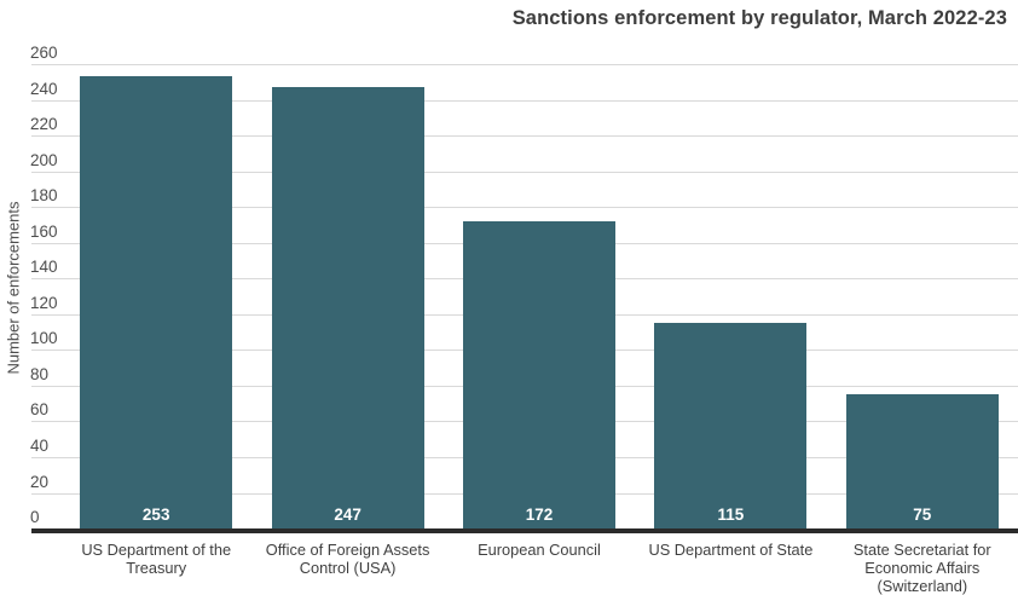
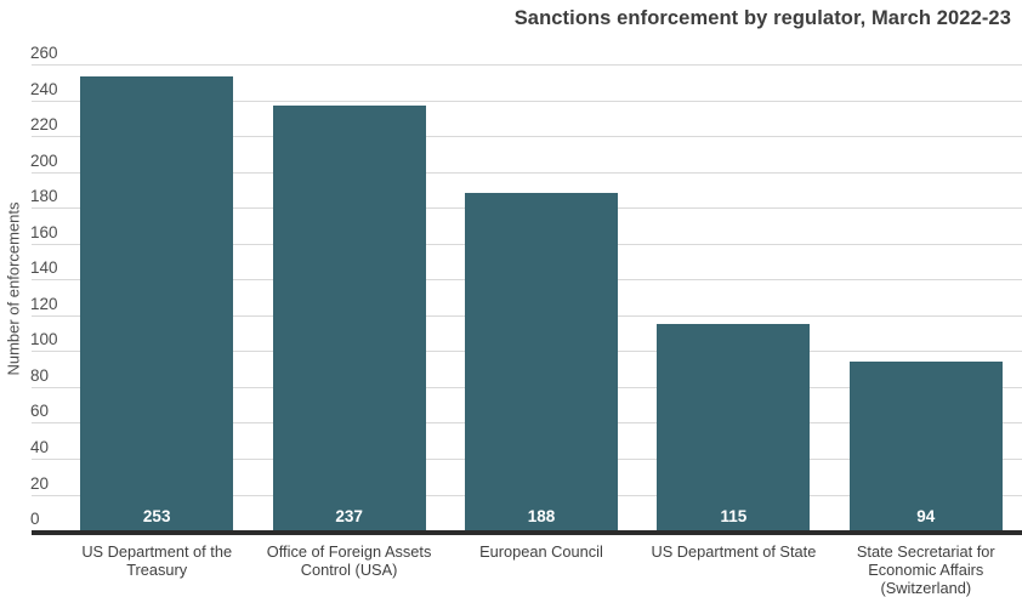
Office of Foreign Assets Control (USA): 247 -> 237
European Council: 172 -> 188
State Secretariat for Economic Affairs (Switzerland): 75 -> 94
